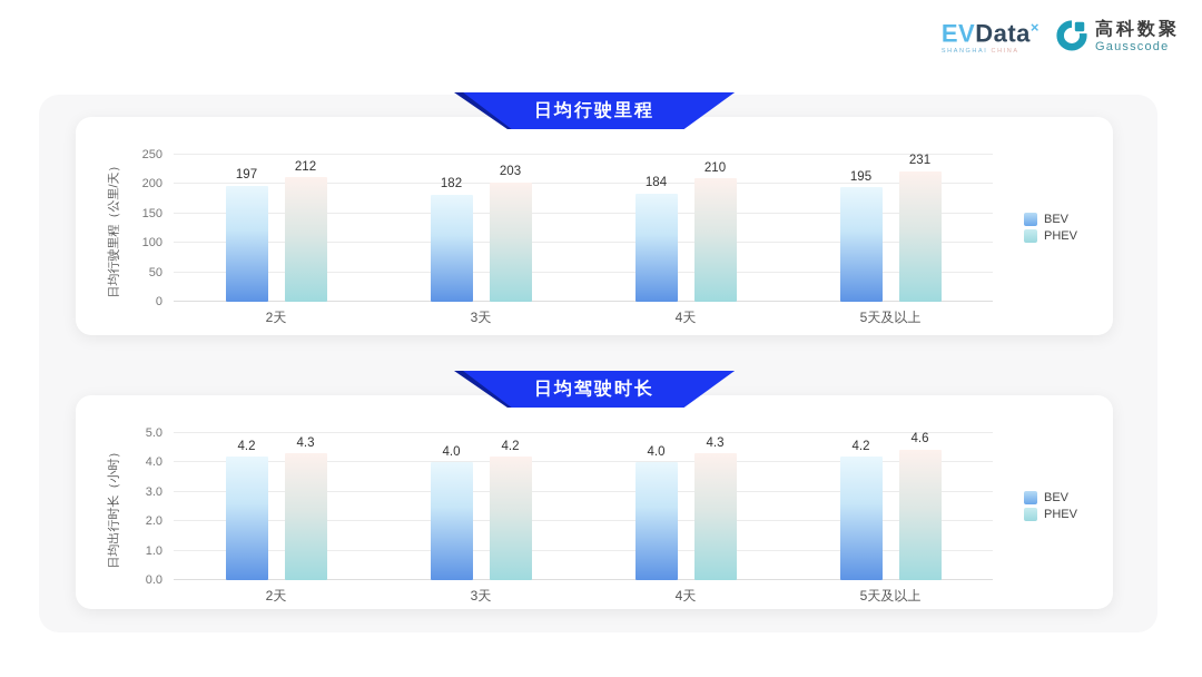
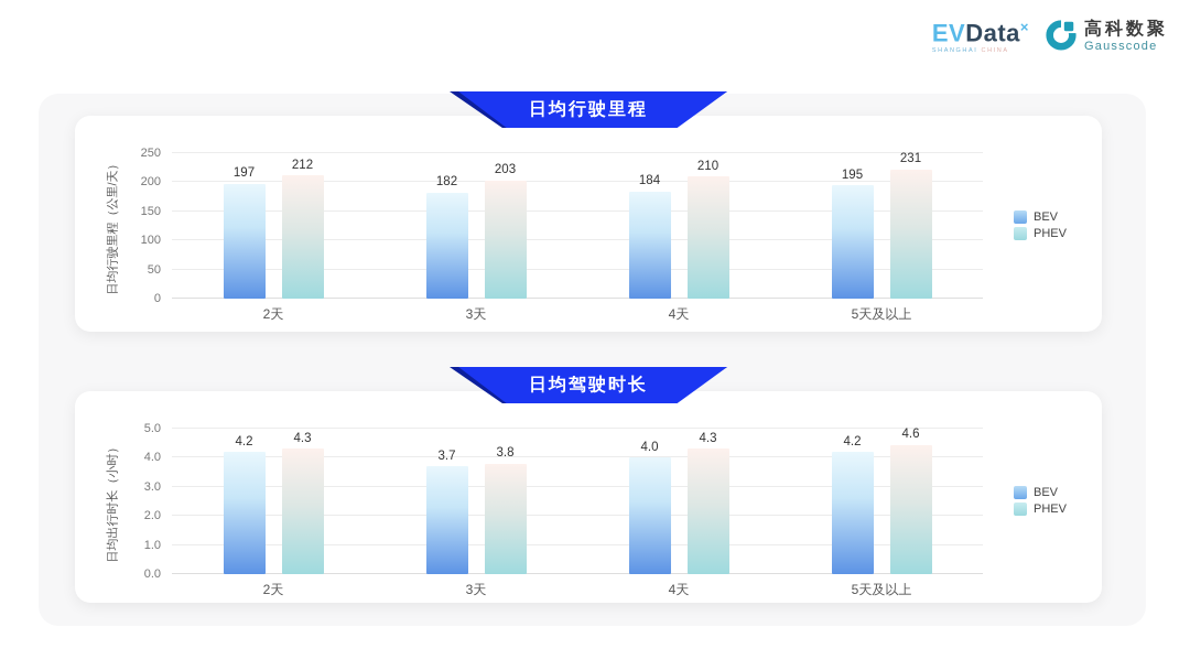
日均驾驶时长/BEV/3天: 4.0 -> 3.7
日均驾驶时长/PHEV/3天: 4.2 -> 3.8
